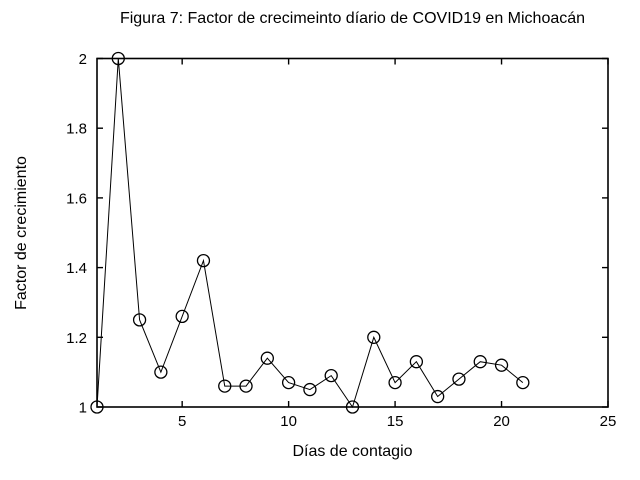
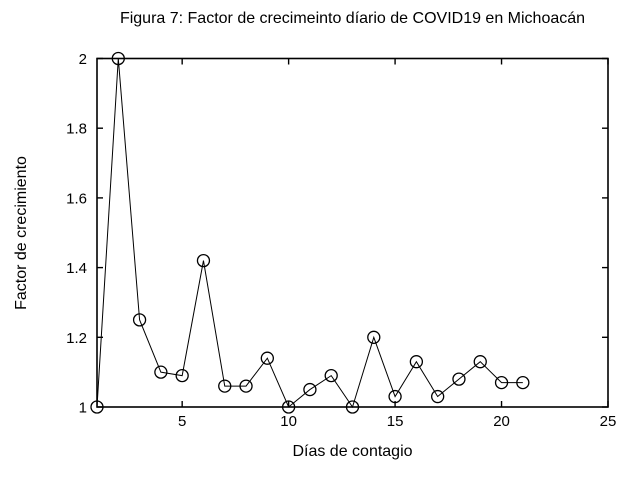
5: 1.26 -> 1.09
10: 1.07 -> 1.00
15: 1.07 -> 1.03
20: 1.12 -> 1.07
